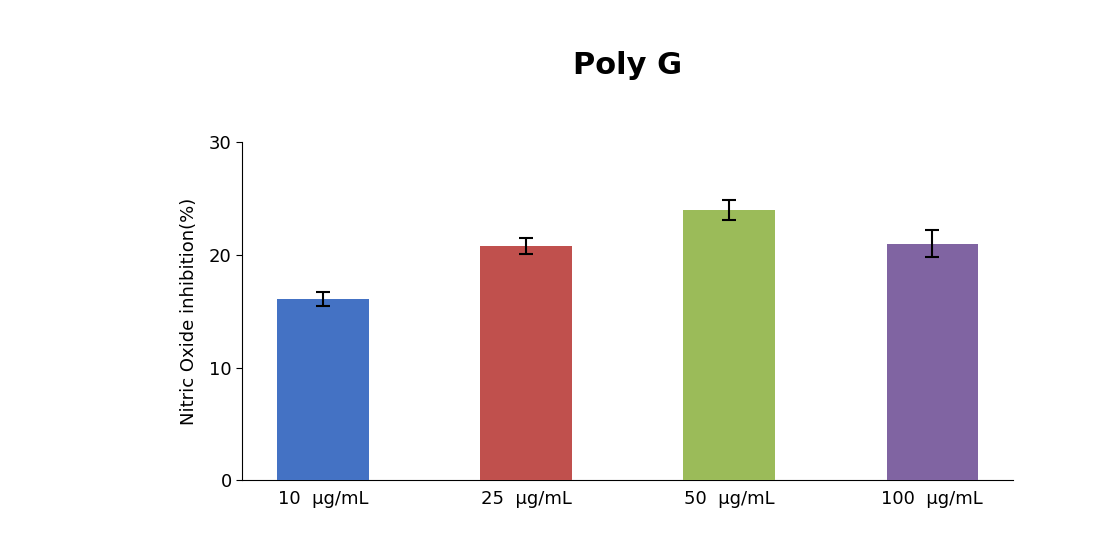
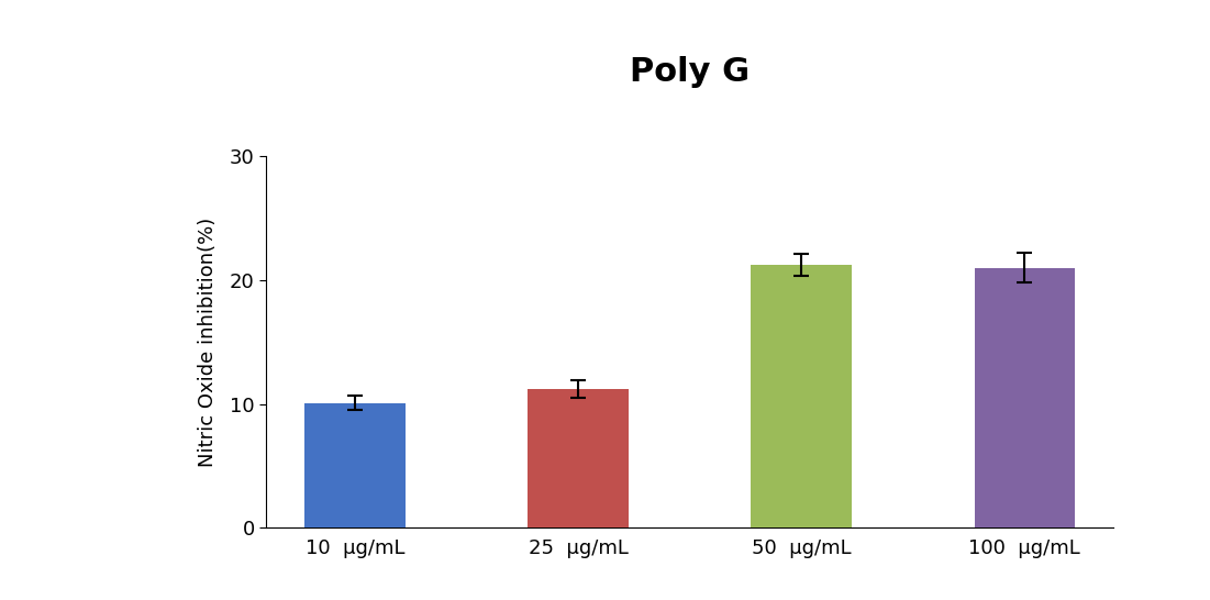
10 μg/mL: 16.1 -> 10.1
25 μg/mL: 20.8 -> 11.2
50 μg/mL: 24.0 -> 21.2
